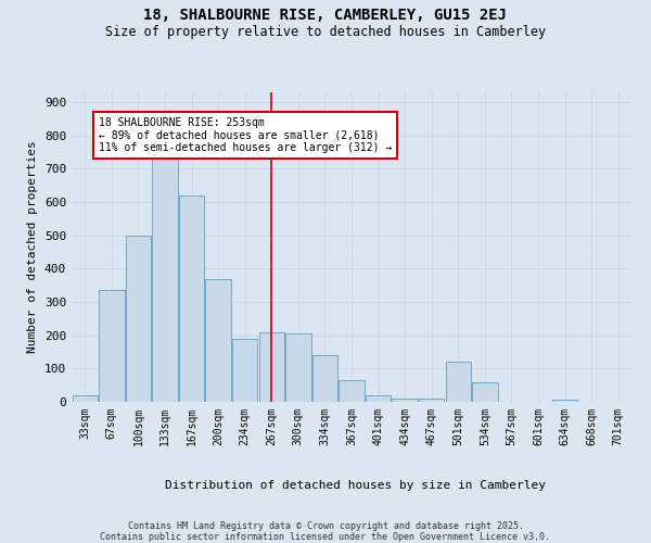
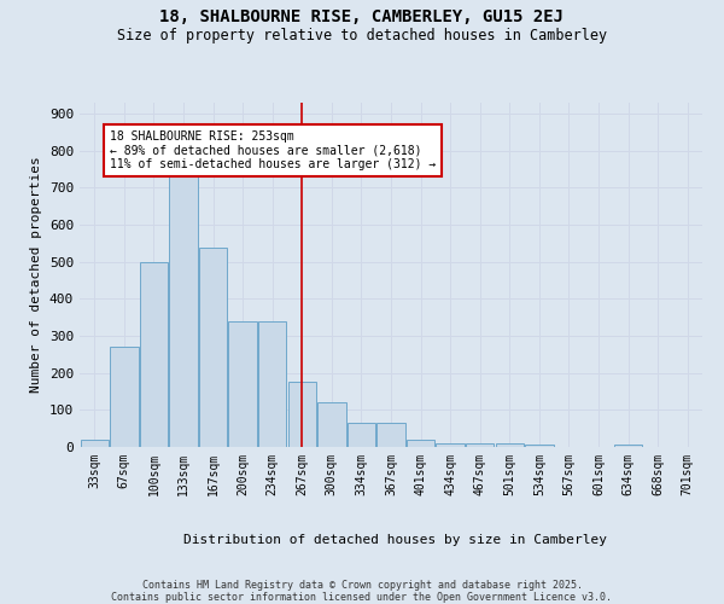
67sqm: 335 -> 270
167sqm: 620 -> 540
200sqm: 370 -> 340
234sqm: 190 -> 340
267sqm: 210 -> 175
300sqm: 205 -> 120
334sqm: 140 -> 65
501sqm: 120 -> 10
534sqm: 60 -> 8
